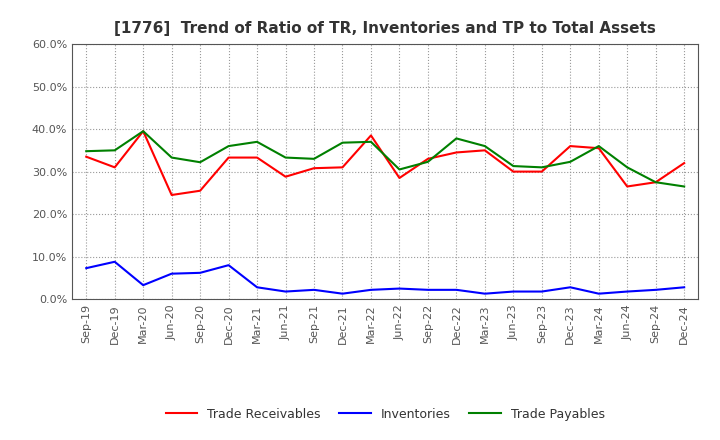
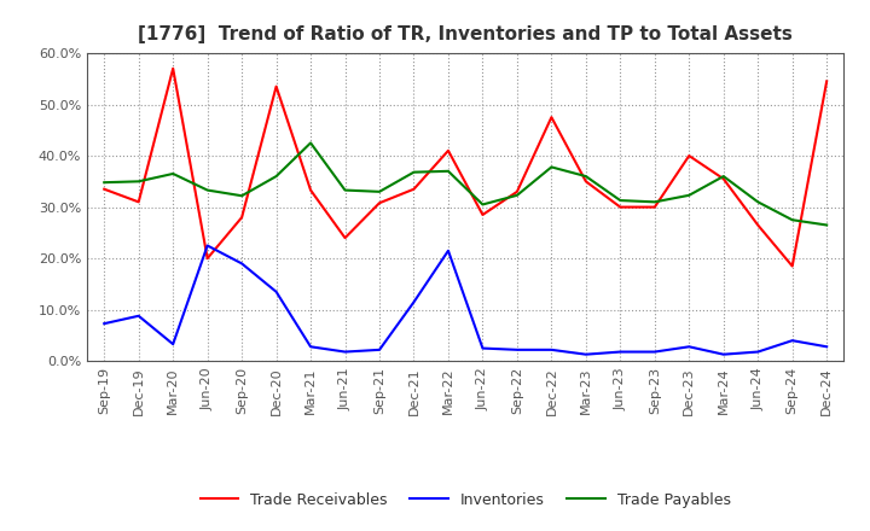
Trade Receivables/Mar-20: 39.5% -> 57.0%
Trade Payables/Mar-20: 39.5% -> 36.5%
Trade Receivables/Jun-20: 24.5% -> 20.0%
Inventories/Jun-20: 6.0% -> 22.5%
Trade Receivables/Sep-20: 25.5% -> 28.0%
Inventories/Sep-20: 6.2% -> 19.0%
Trade Receivables/Dec-20: 33.3% -> 53.5%
Inventories/Dec-20: 8.0% -> 13.5%
Trade Payables/Mar-21: 37.0% -> 42.5%
Trade Receivables/Jun-21: 28.8% -> 24.0%
Trade Receivables/Dec-21: 31.0% -> 33.5%
Inventories/Dec-21: 1.3% -> 11.5%
Trade Receivables/Mar-22: 38.5% -> 41.0%
Inventories/Mar-22: 2.2% -> 21.5%
Trade Receivables/Dec-22: 34.5% -> 47.5%
Trade Receivables/Dec-23: 36.0% -> 40.0%
Trade Receivables/Sep-24: 27.5% -> 18.5%
Inventories/Sep-24: 2.2% -> 4.0%
Trade Receivables/Dec-24: 32.0% -> 54.5%
